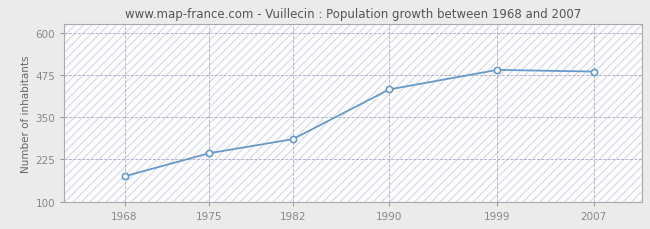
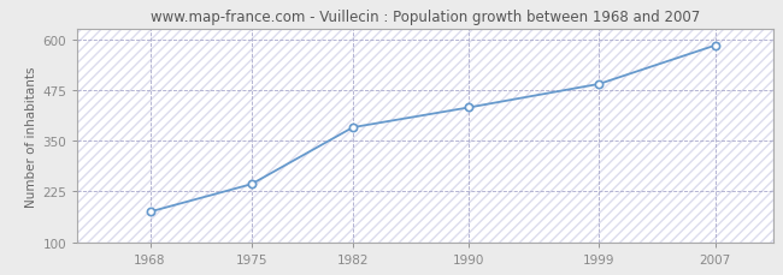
1982: 285 -> 383
2007: 485 -> 585
